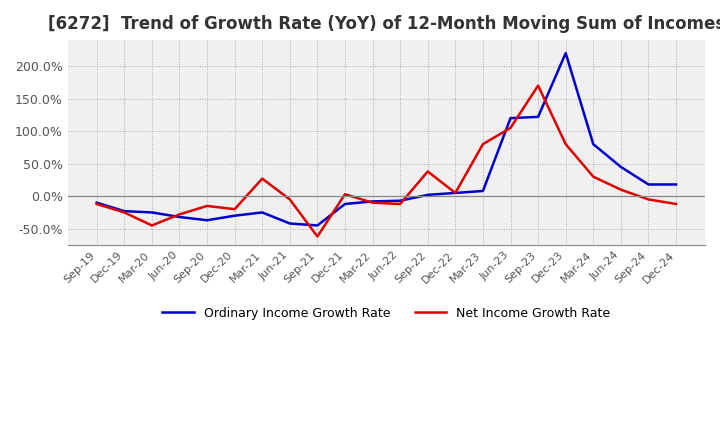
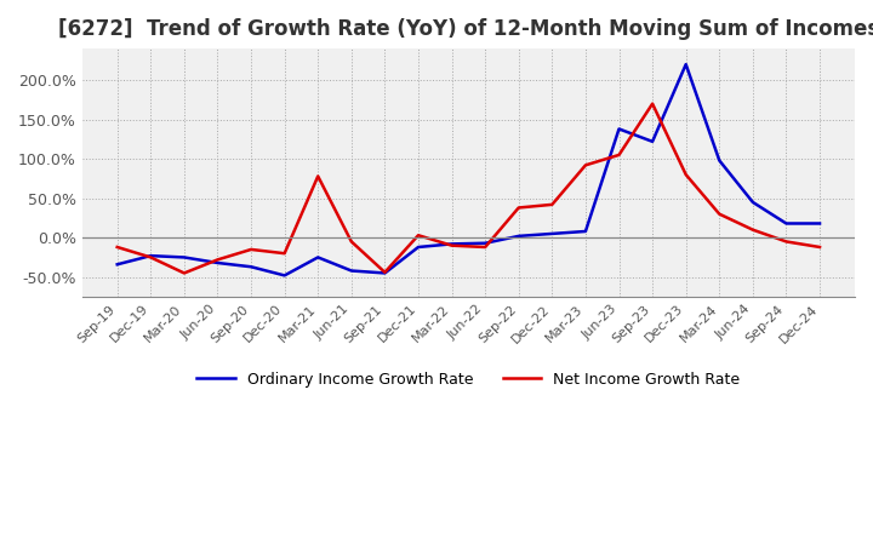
Ordinary Income Growth Rate/Sep-19: -10% -> -34%
Ordinary Income Growth Rate/Dec-20: -30% -> -48%
Net Income Growth Rate/Mar-21: 27% -> 78%
Net Income Growth Rate/Sep-21: -62% -> -44%
Net Income Growth Rate/Dec-22: 5% -> 42%
Net Income Growth Rate/Mar-23: 80% -> 92%
Ordinary Income Growth Rate/Jun-23: 120% -> 138%
Ordinary Income Growth Rate/Mar-24: 80% -> 98%
